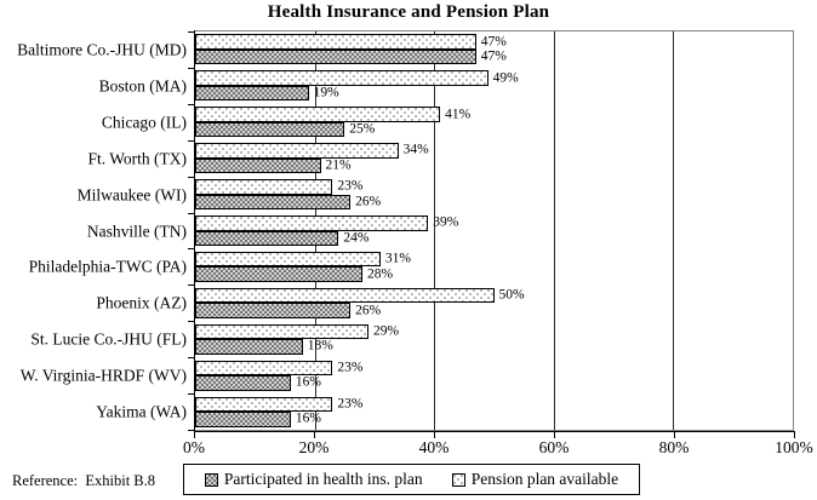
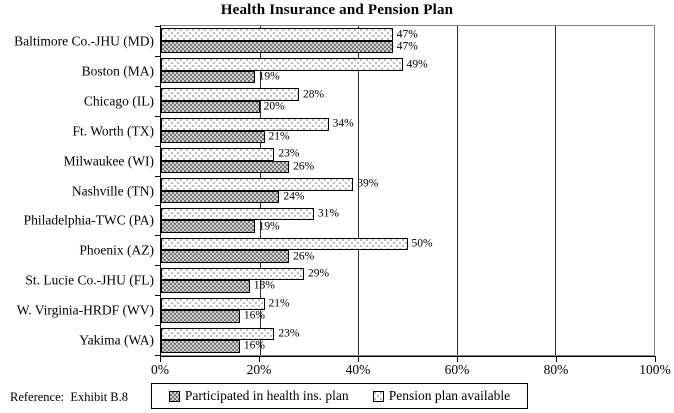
Participated in health ins. plan/Chicago (IL): 25% -> 20%
Pension plan available/Chicago (IL): 41% -> 28%
Participated in health ins. plan/Philadelphia-TWC (PA): 28% -> 19%
Pension plan available/W. Virginia-HRDF (WV): 23% -> 21%
